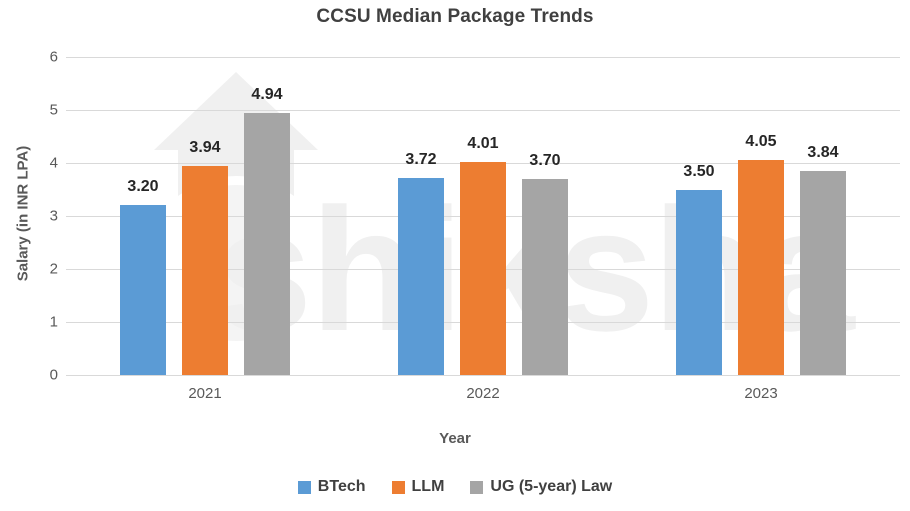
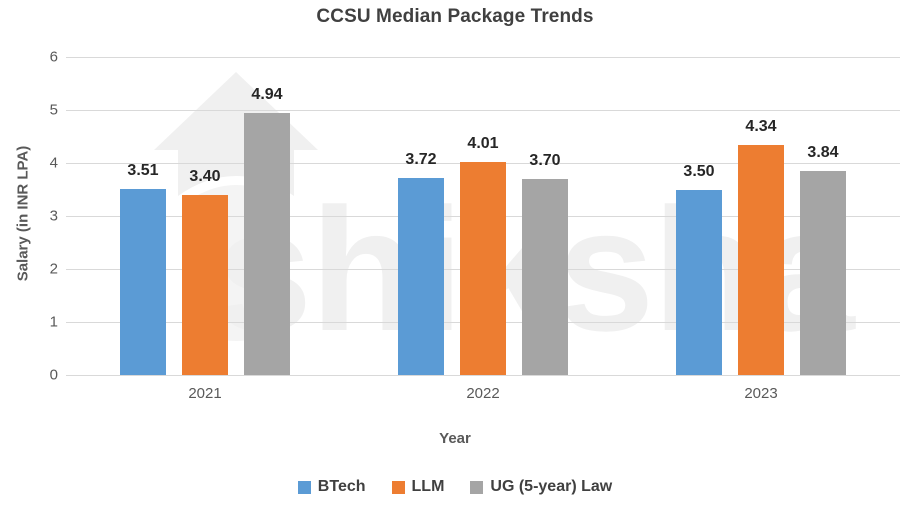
BTech/2021: 3.20 -> 3.51
LLM/2021: 3.94 -> 3.40
LLM/2023: 4.05 -> 4.34
